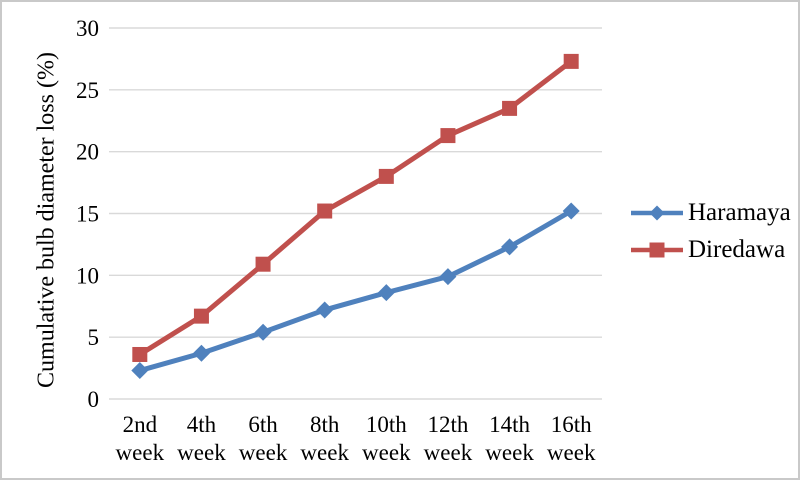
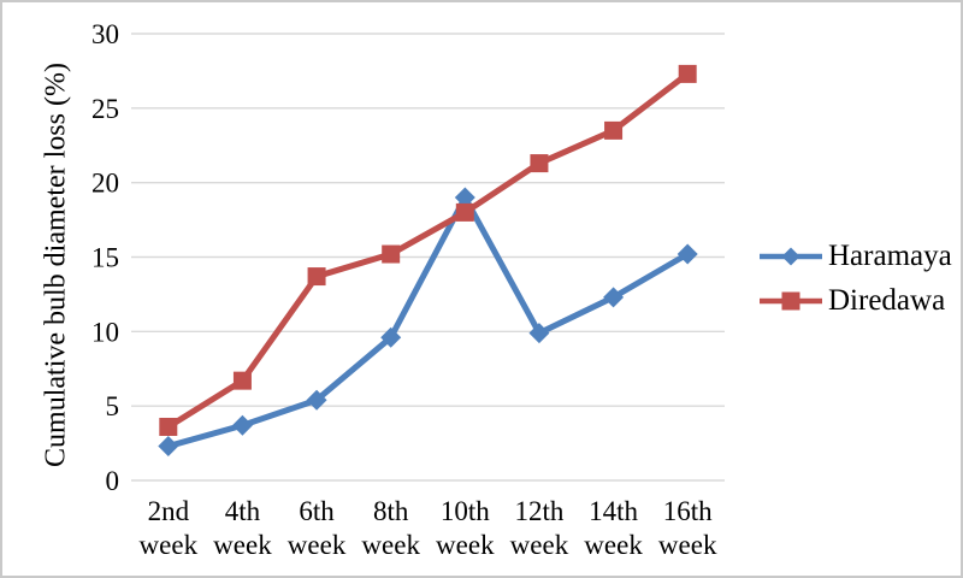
Diredawa/6th week: 10.9 -> 13.7
Haramaya/8th week: 7.2 -> 9.6
Haramaya/10th week: 8.6 -> 19.0
